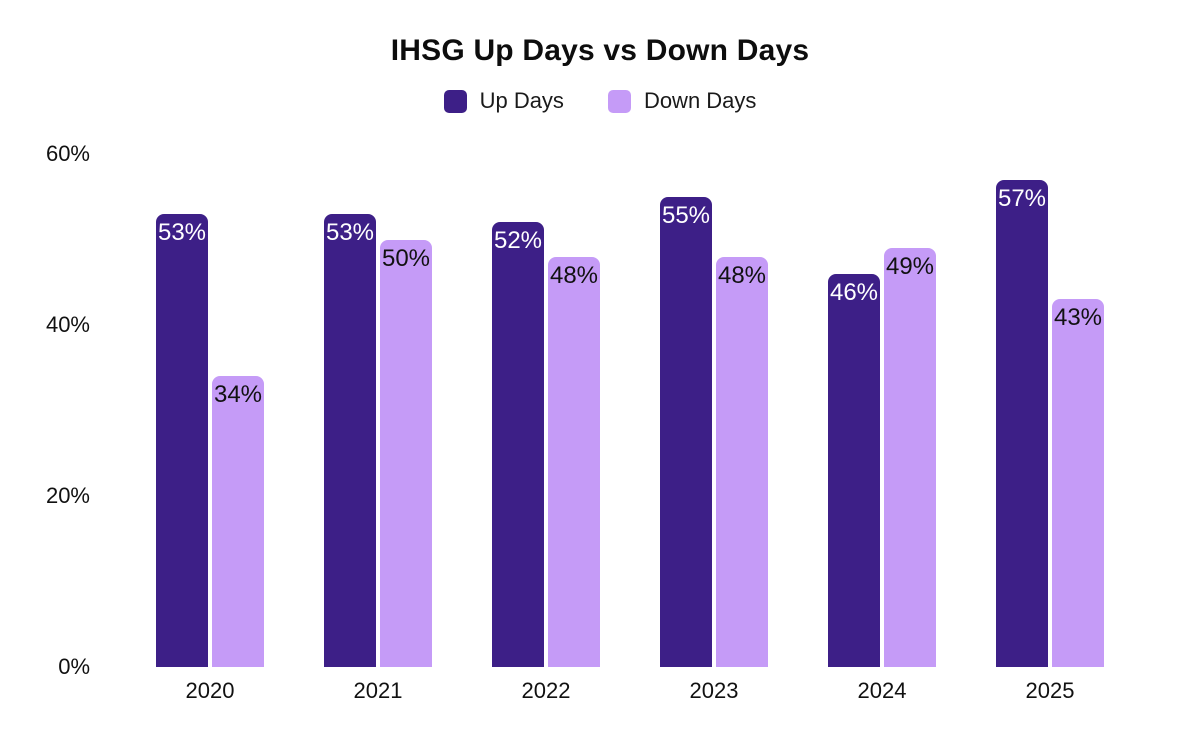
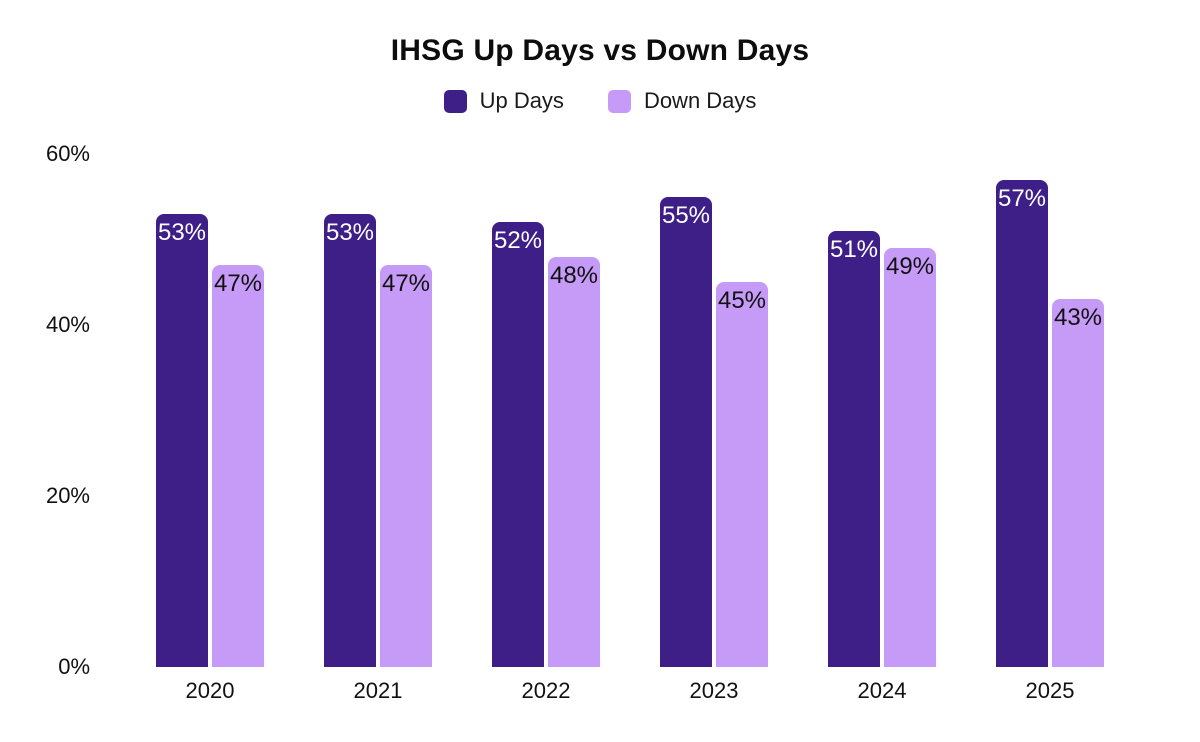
Down Days/2020: 34% -> 47%
Down Days/2021: 50% -> 47%
Down Days/2023: 48% -> 45%
Up Days/2024: 46% -> 51%
